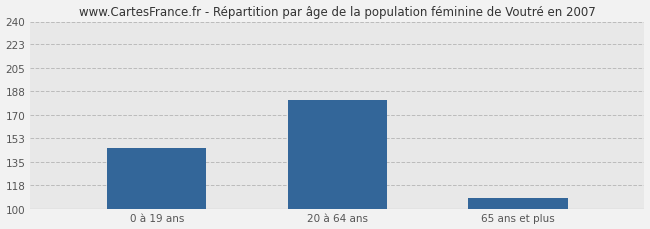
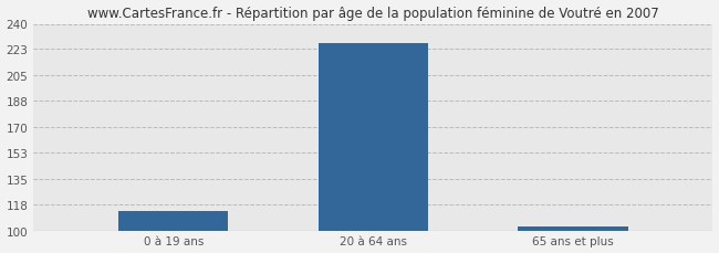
0 à 19 ans: 145 -> 113
20 à 64 ans: 181 -> 227
65 ans et plus: 108 -> 103
